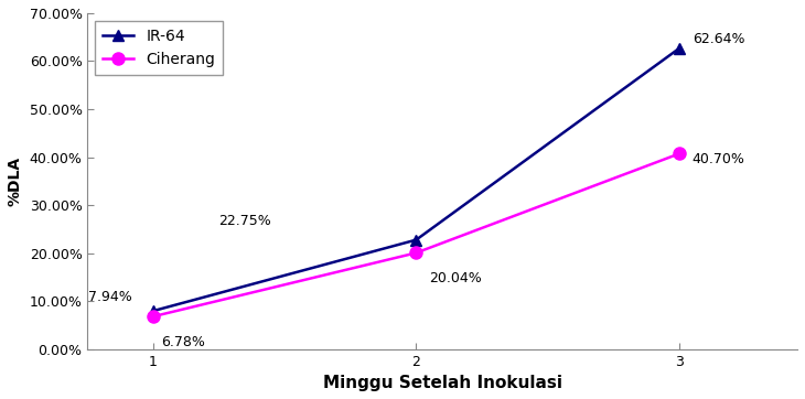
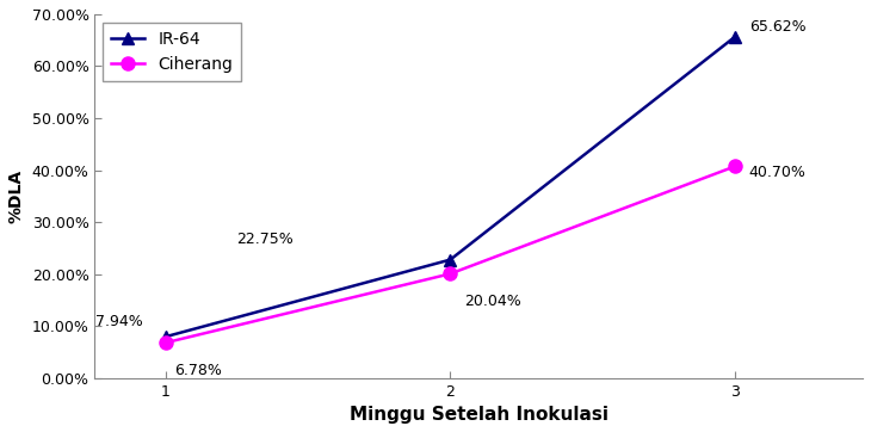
IR-64/3: 62.64% -> 65.62%
